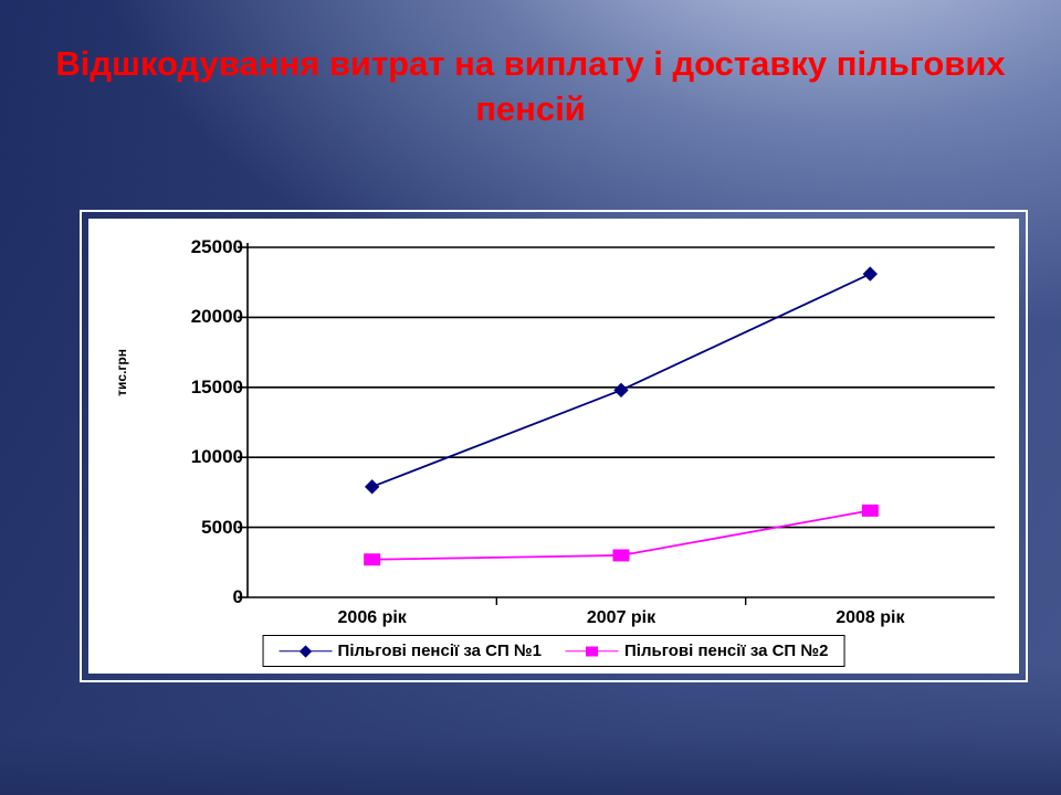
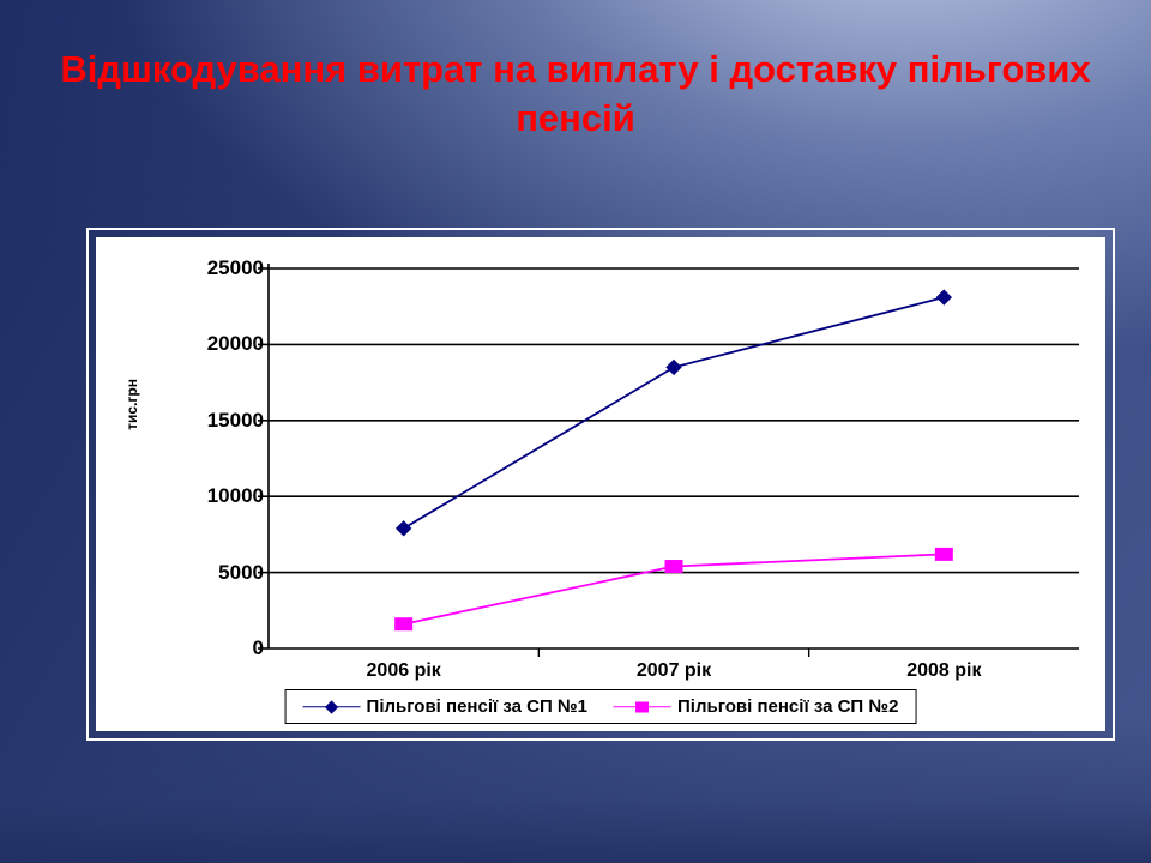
Пільгові пенсії за СП №2/2006 рік: 2700 -> 1600
Пільгові пенсії за СП №1/2007 рік: 14800 -> 18500
Пільгові пенсії за СП №2/2007 рік: 3000 -> 5400
